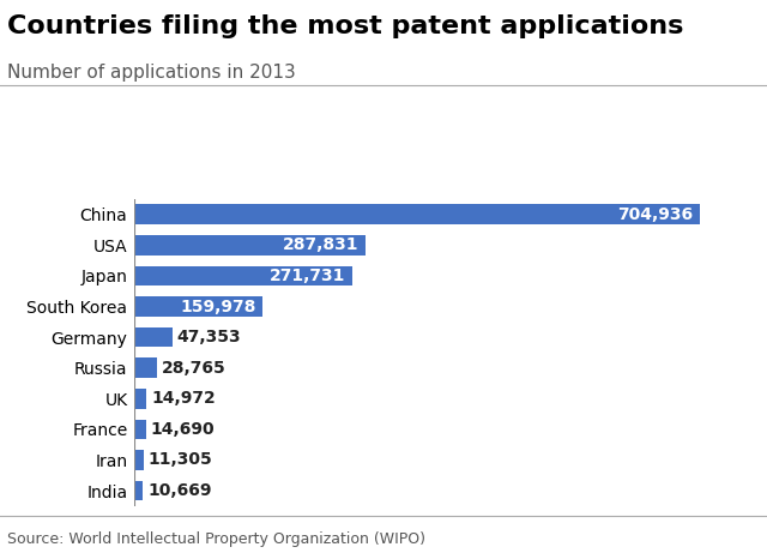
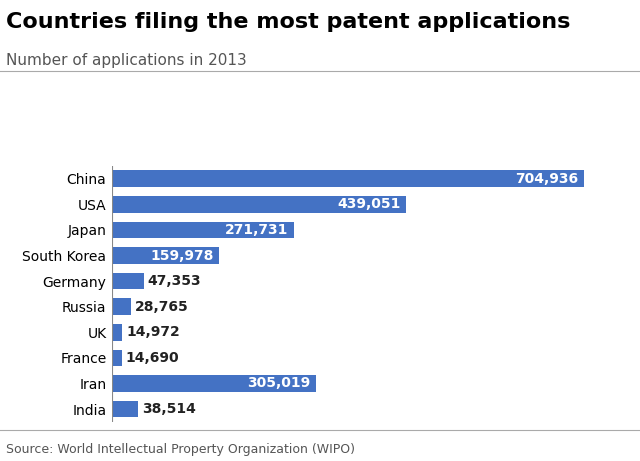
USA: 287,831 -> 439,051
Iran: 11,305 -> 305,019
India: 10,669 -> 38,514
